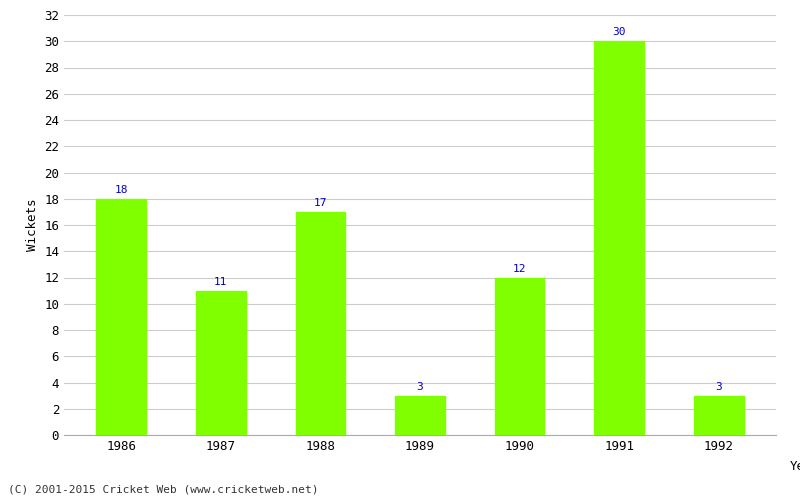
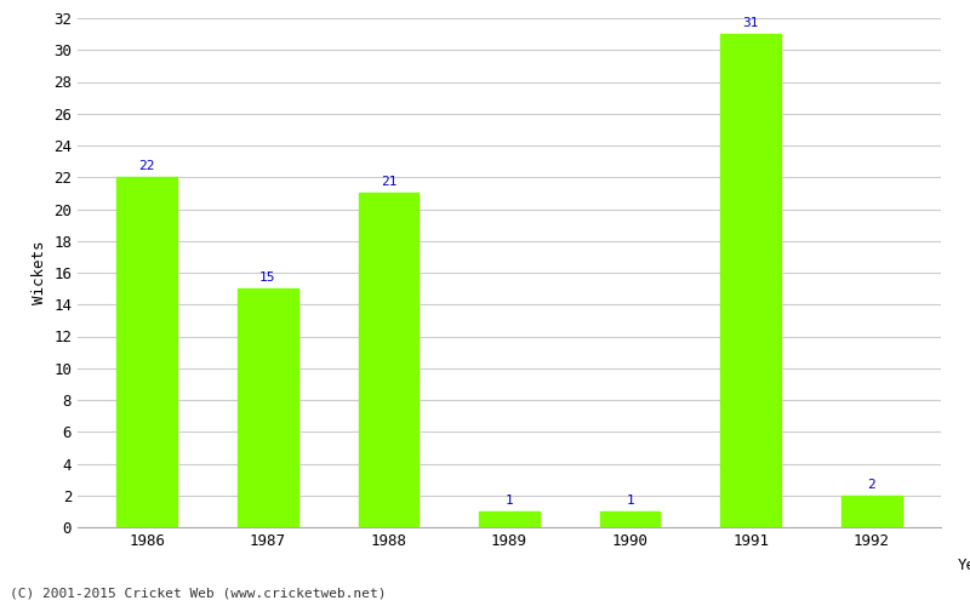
1986: 18 -> 22
1987: 11 -> 15
1988: 17 -> 21
1989: 3 -> 1
1990: 12 -> 1
1991: 30 -> 31
1992: 3 -> 2
